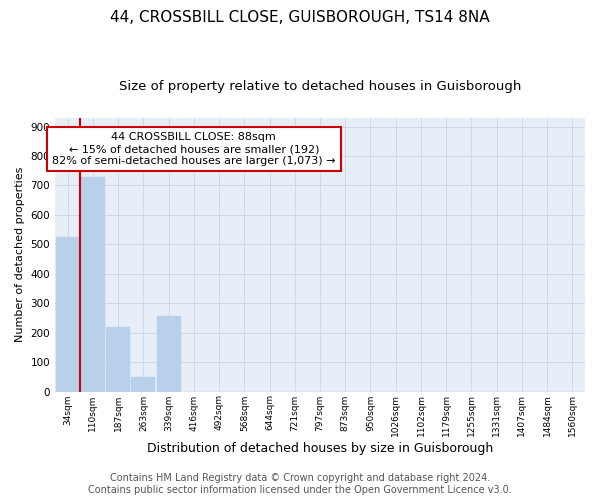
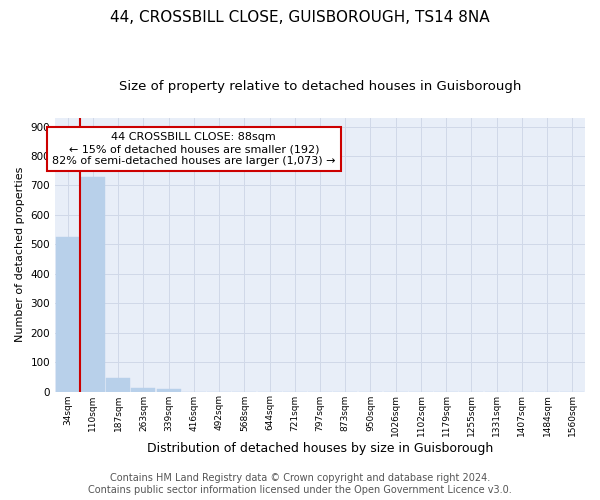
187sqm: 220 -> 47
263sqm: 50 -> 12
339sqm: 255 -> 10
